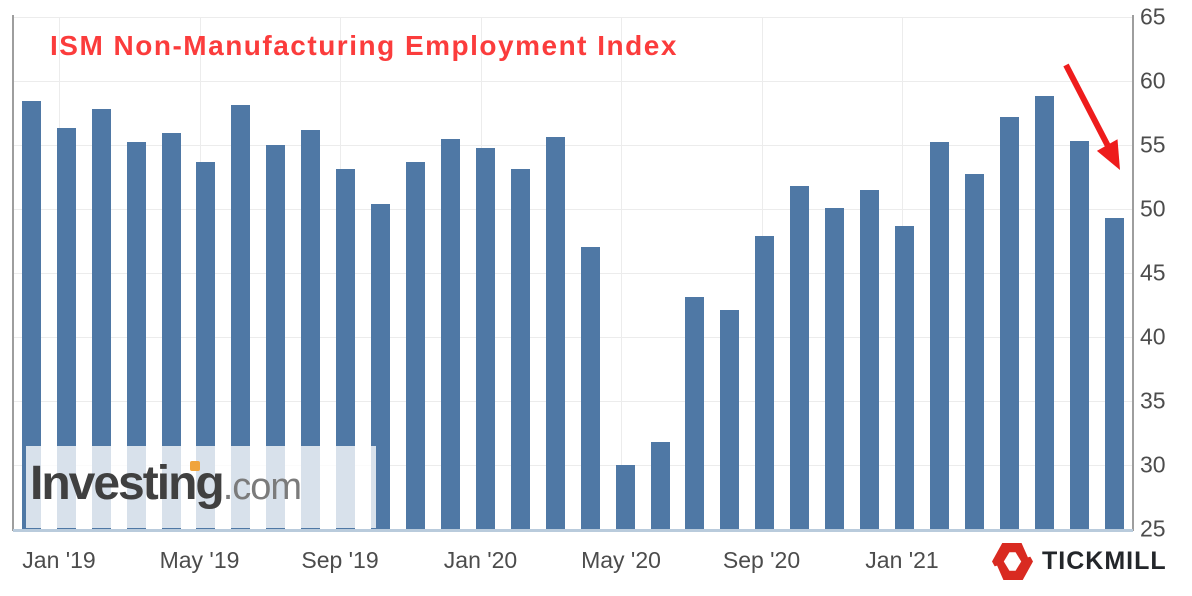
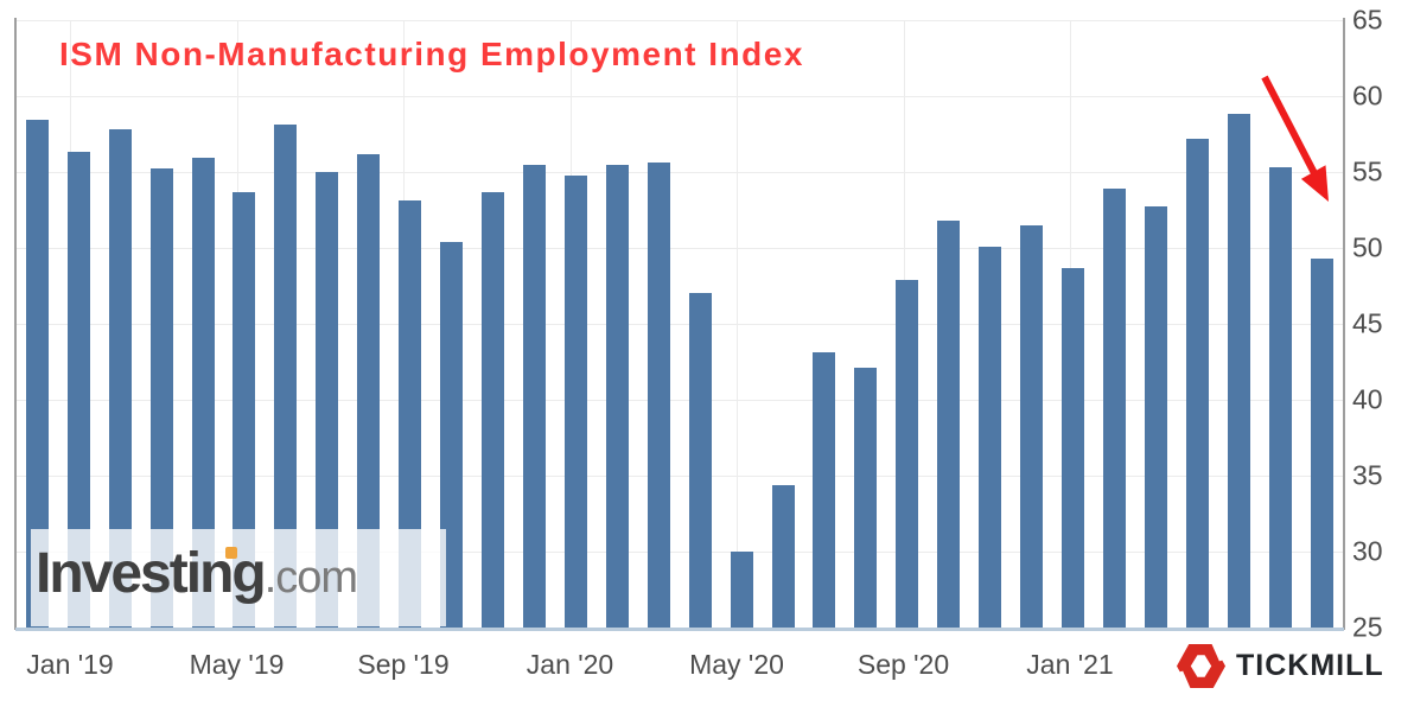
Jan '20: 53.1 -> 55.5
May '20: 31.8 -> 34.4
Jan '21: 55.2 -> 53.9
